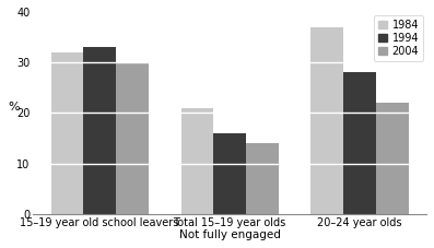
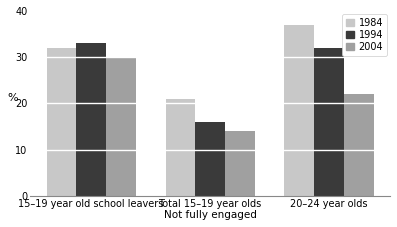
1994/20–24 year olds: 28 -> 32
